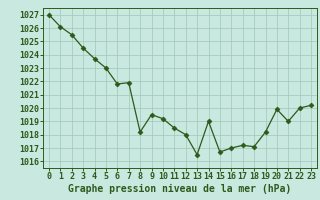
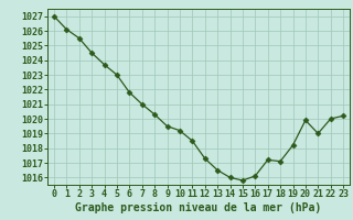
7: 1021.9 -> 1021.0
8: 1018.2 -> 1020.3
12: 1018.0 -> 1017.3
14: 1019.0 -> 1016.0
15: 1016.7 -> 1015.8
16: 1017.0 -> 1016.1
